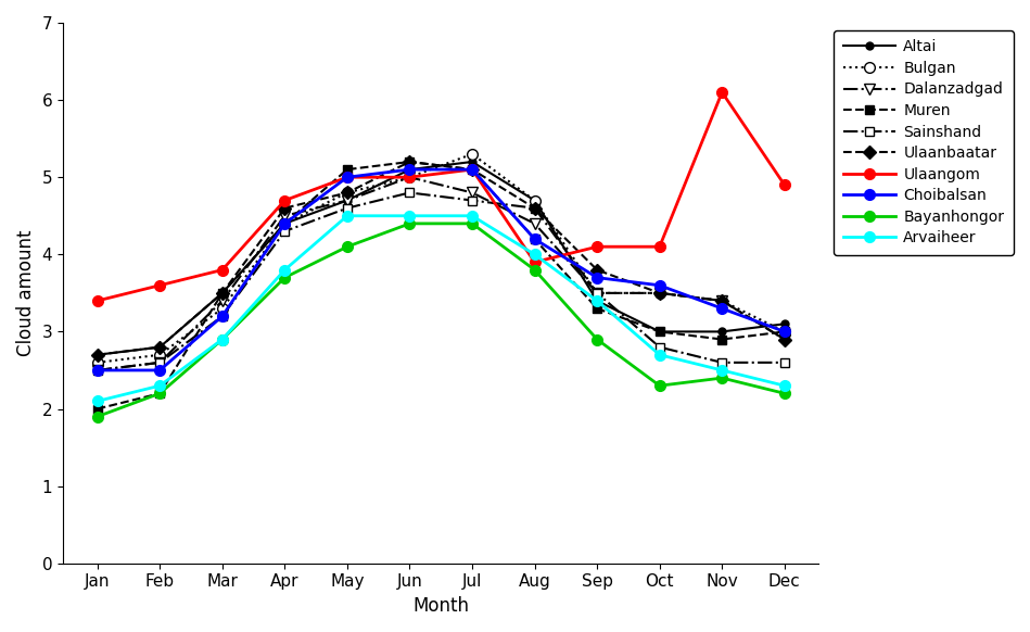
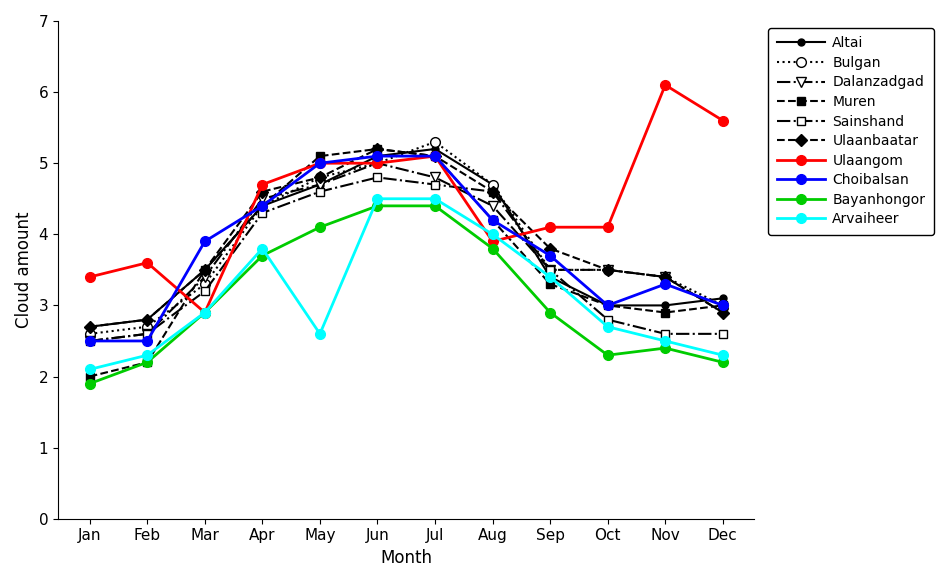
Ulaangom/Mar: 3.8 -> 2.9
Choibalsan/Mar: 3.2 -> 3.9
Arvaiheer/May: 4.5 -> 2.6
Choibalsan/Oct: 3.6 -> 3.0
Ulaangom/Dec: 4.9 -> 5.6
